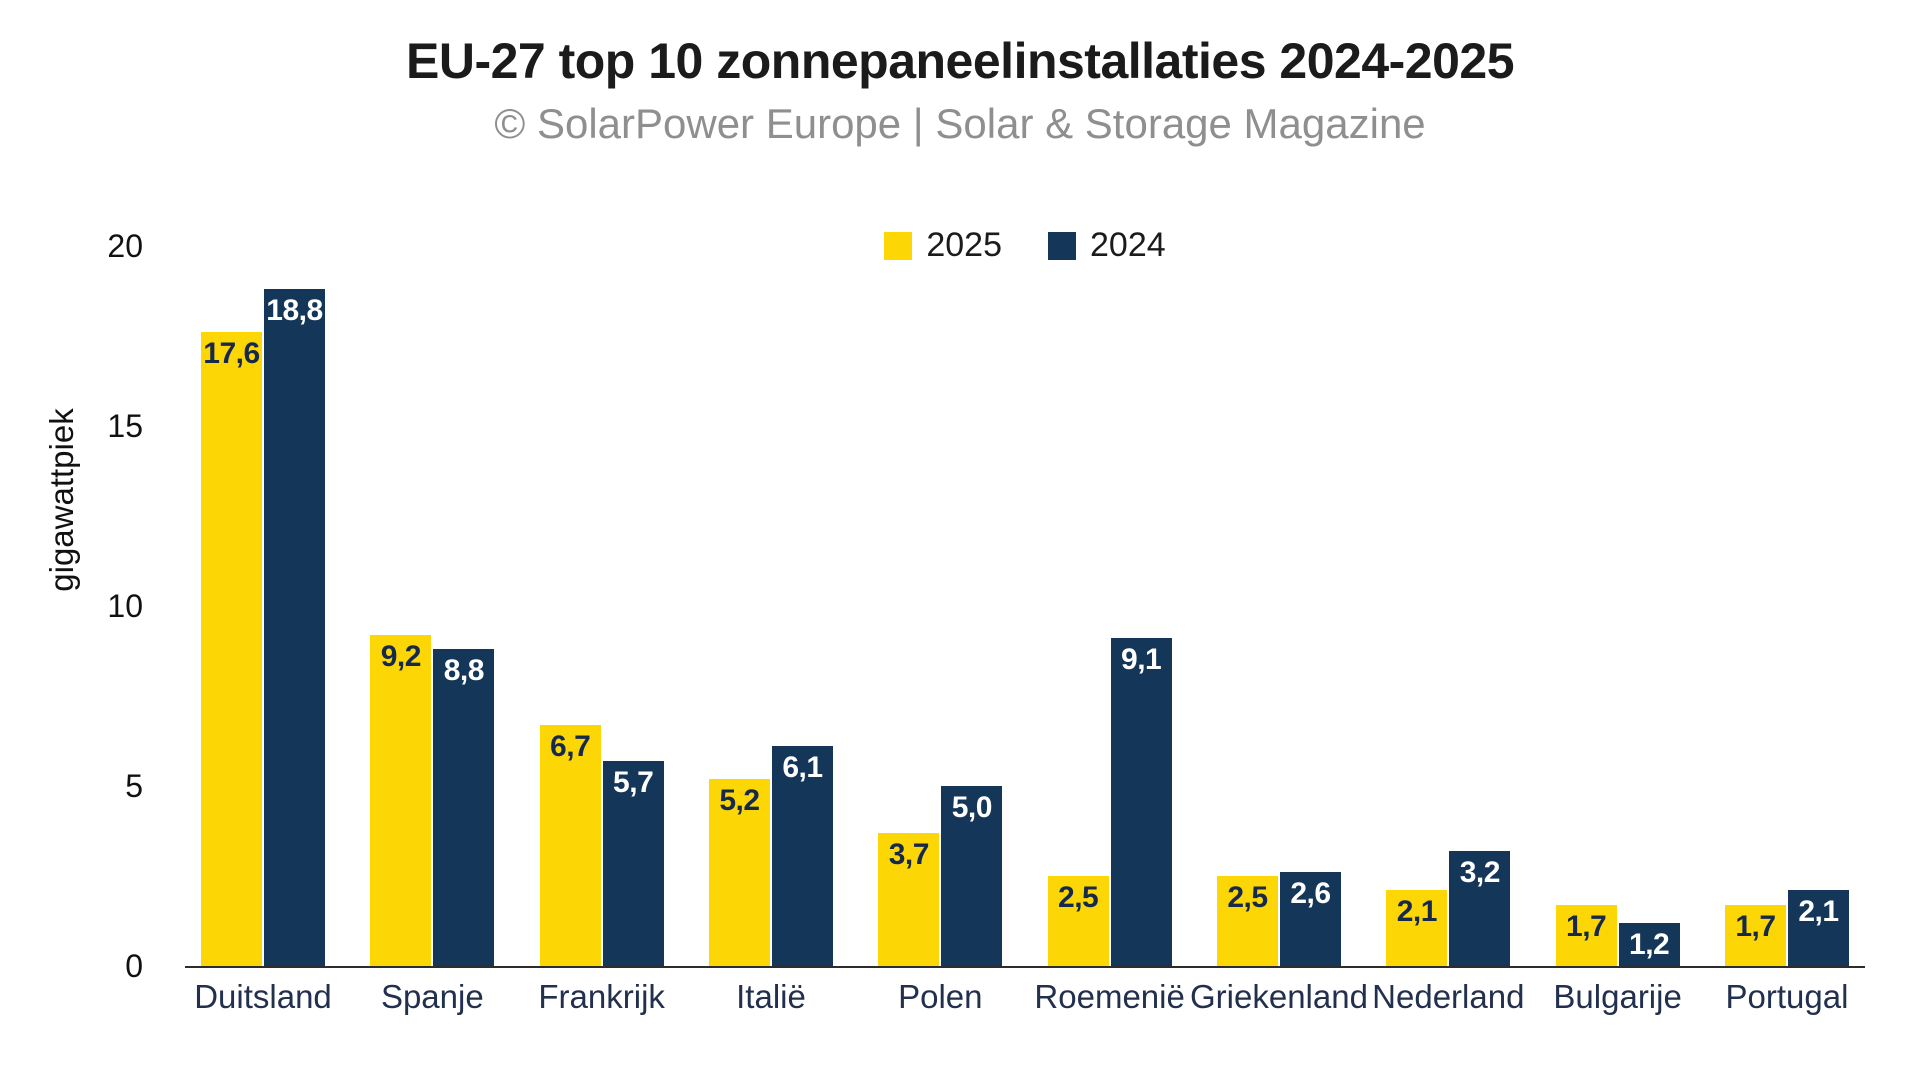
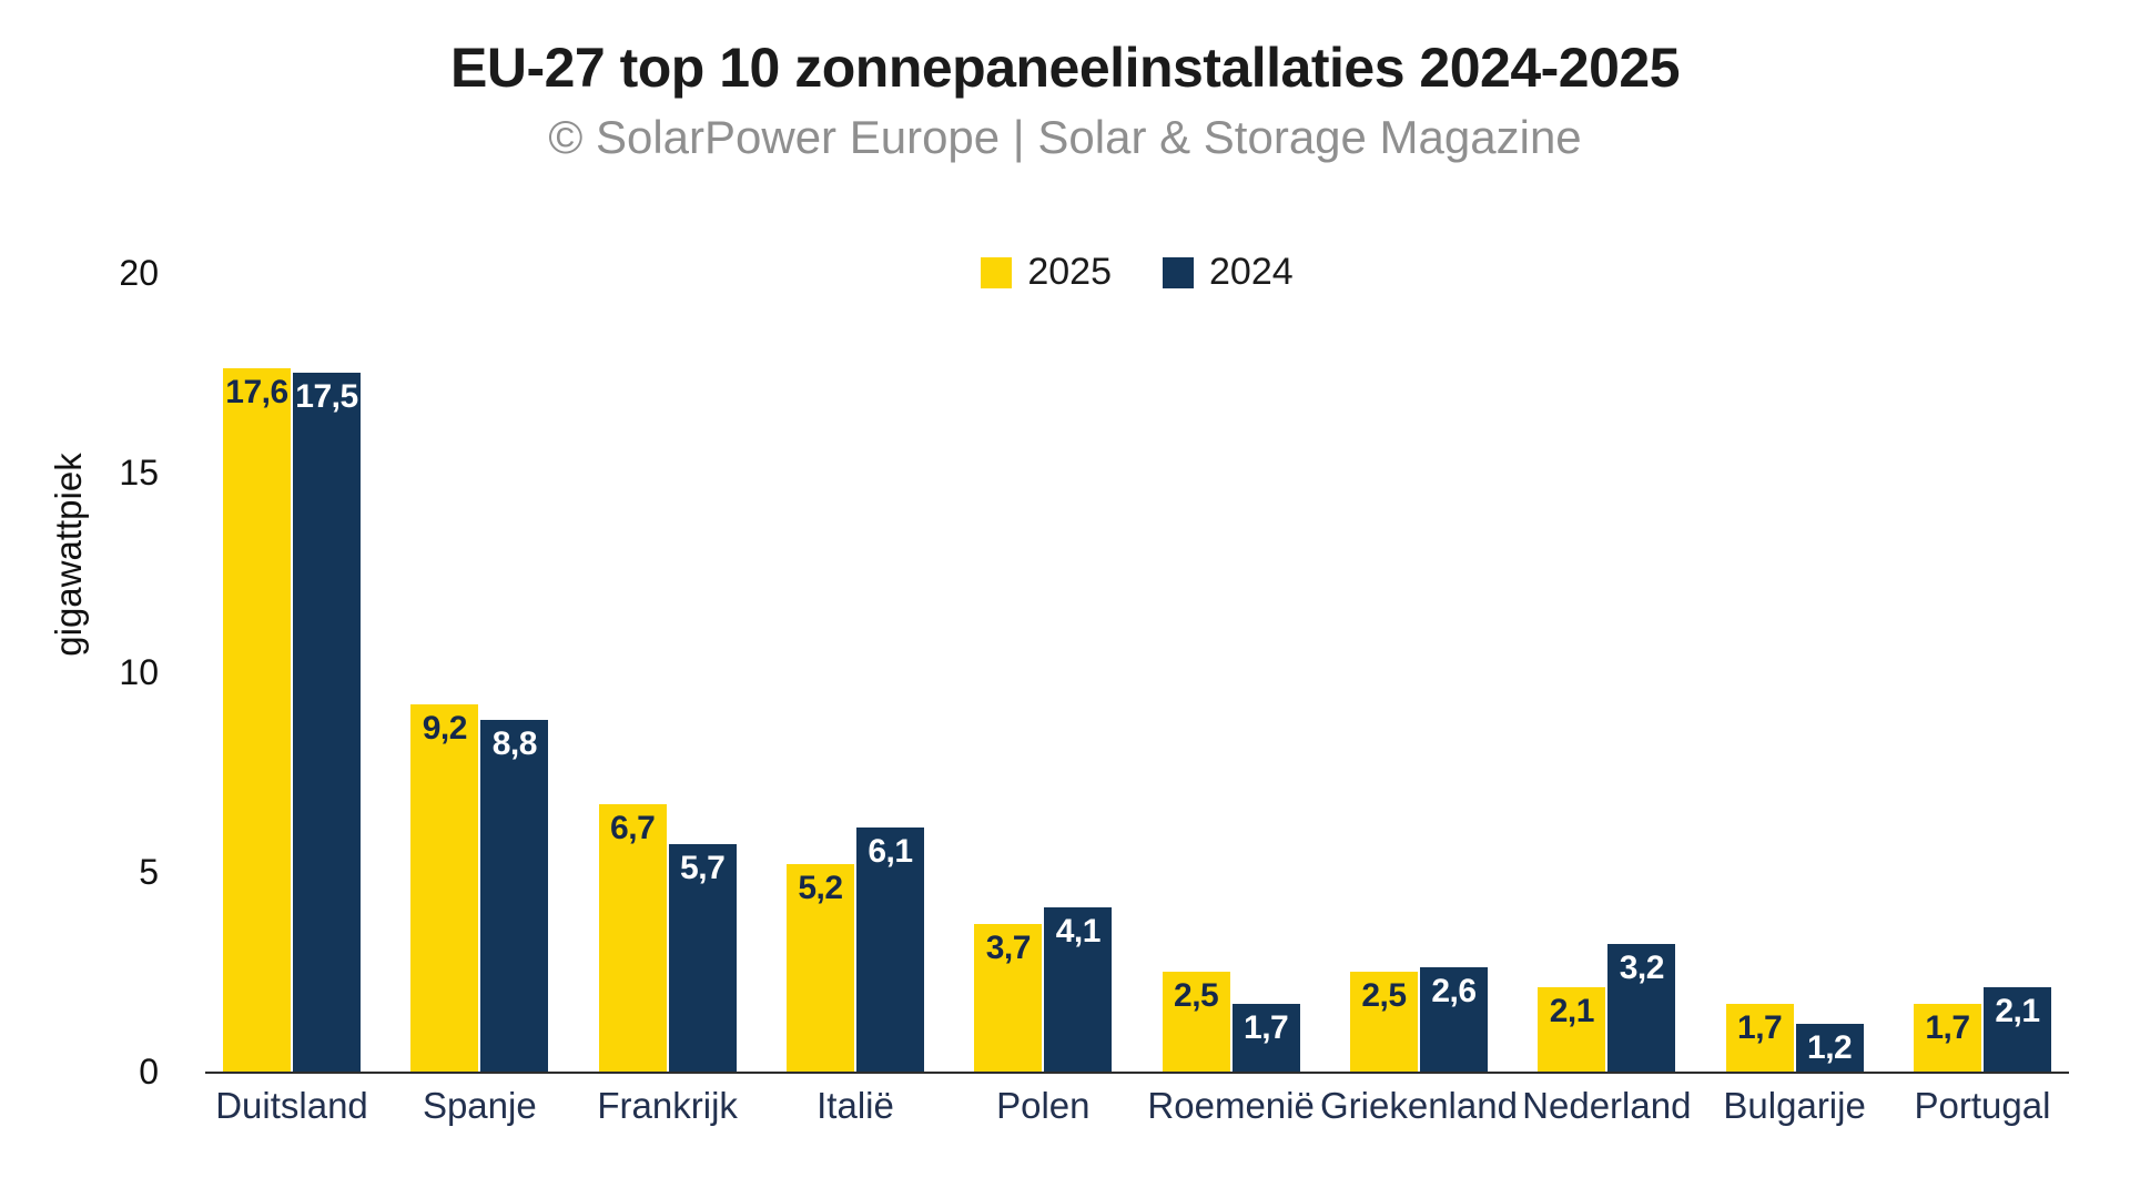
2024/Duitsland: 18,8 -> 17,5
2024/Polen: 5,0 -> 4,1
2024/Roemenië: 9,1 -> 1,7
